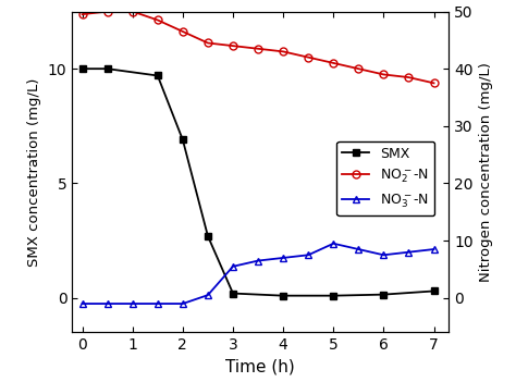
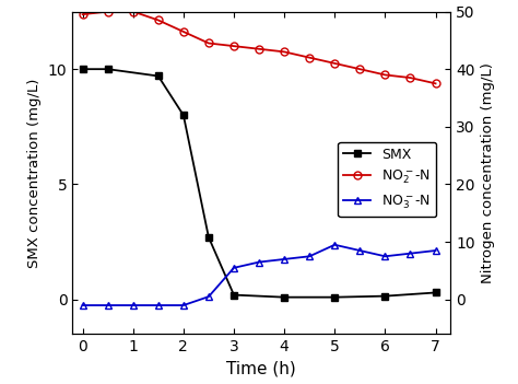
SMX/2: 6.90 -> 8.00
